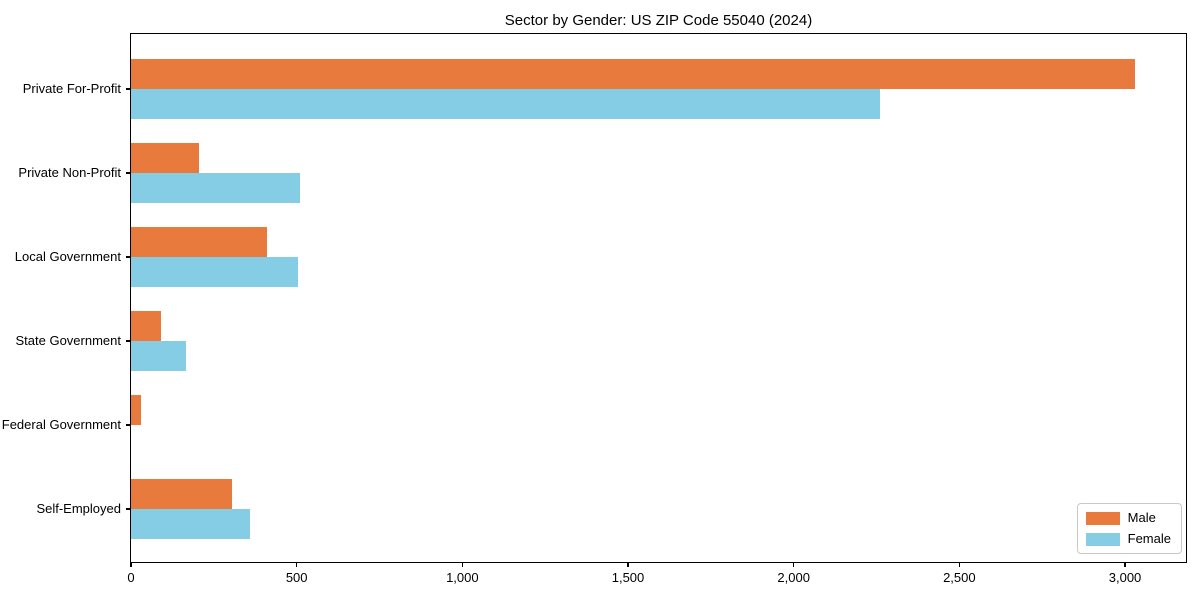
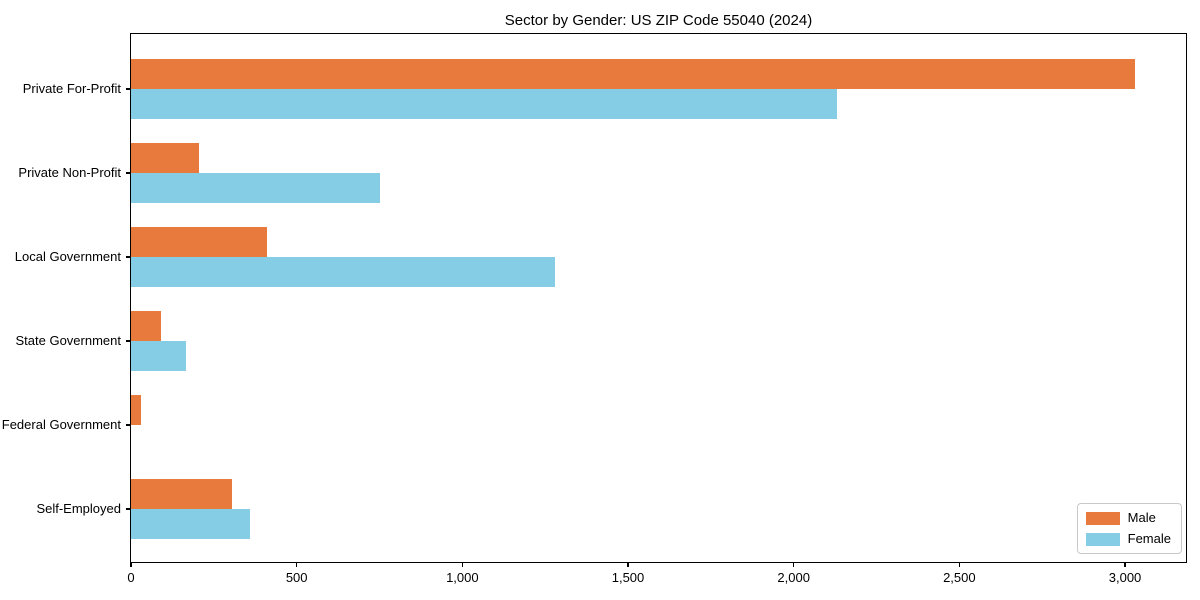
Female/Private For-Profit: 2260 -> 2130
Female/Private Non-Profit: 510 -> 750
Female/Local Government: 500 -> 1280
